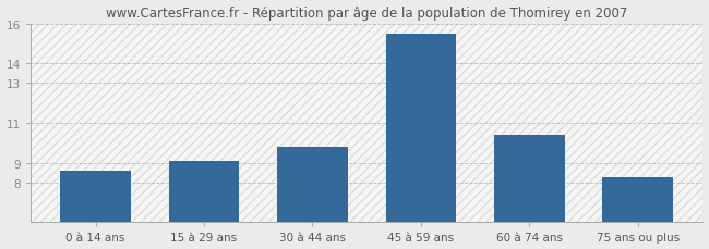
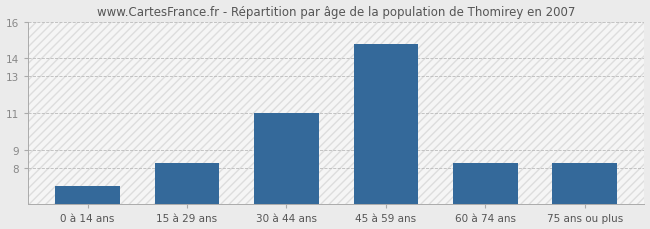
0 à 14 ans: 8.6 -> 7.0
15 à 29 ans: 9.1 -> 8.2
30 à 44 ans: 9.8 -> 11.0
45 à 59 ans: 15.5 -> 14.8
60 à 74 ans: 10.4 -> 8.2
